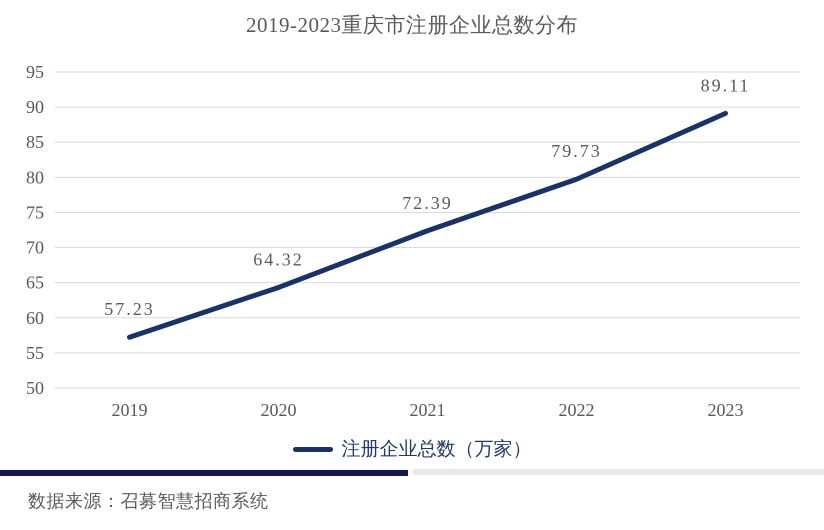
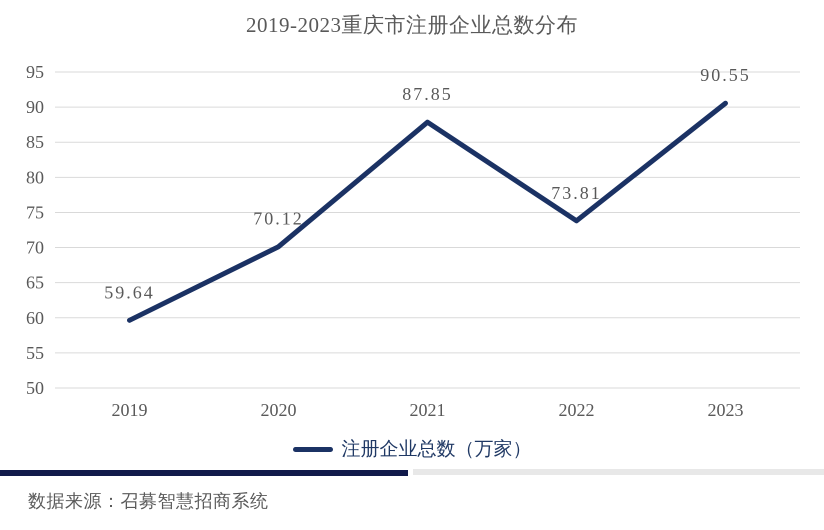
2019: 57.23 -> 59.64
2020: 64.32 -> 70.12
2021: 72.39 -> 87.85
2022: 79.73 -> 73.81
2023: 89.11 -> 90.55
